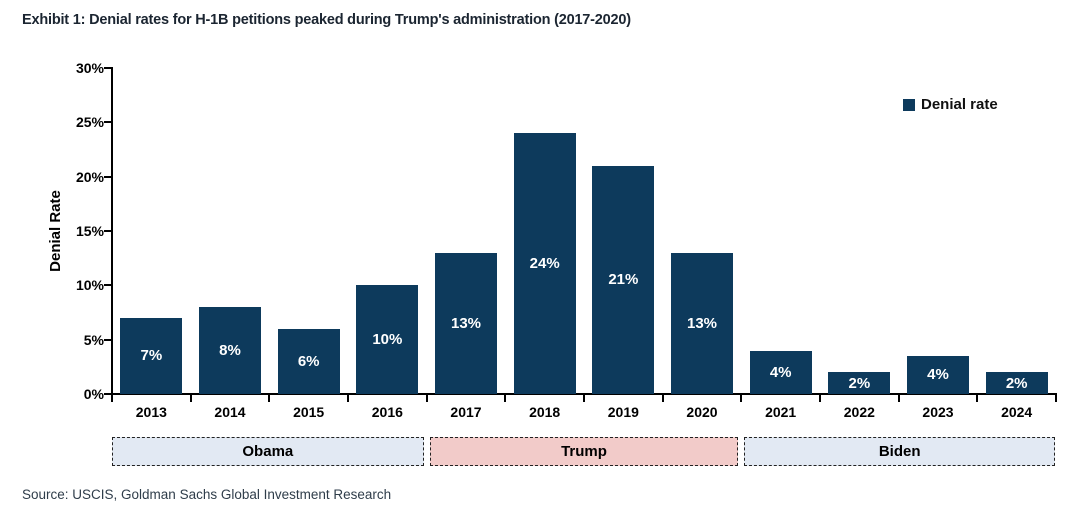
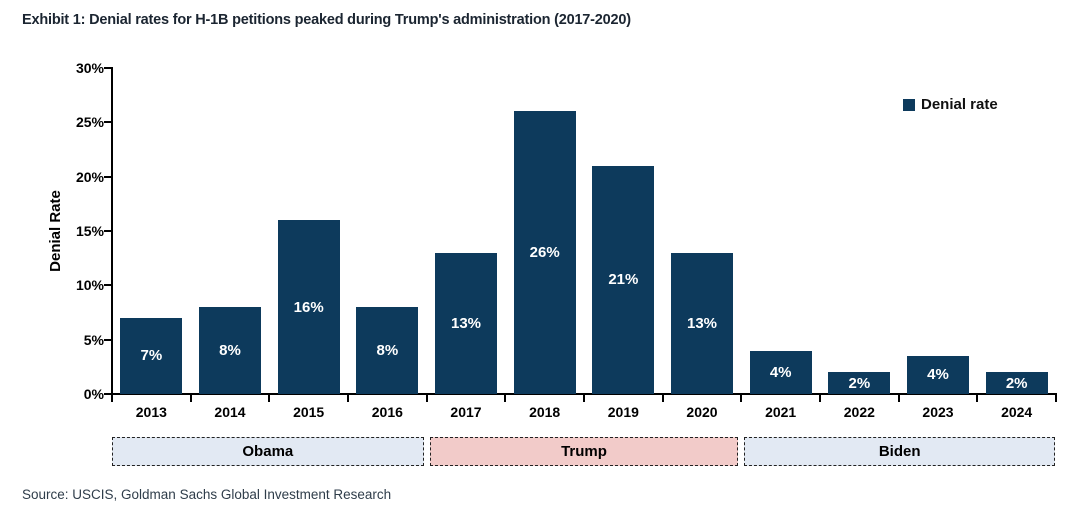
2015: 6% -> 16%
2016: 10% -> 8%
2018: 24% -> 26%
